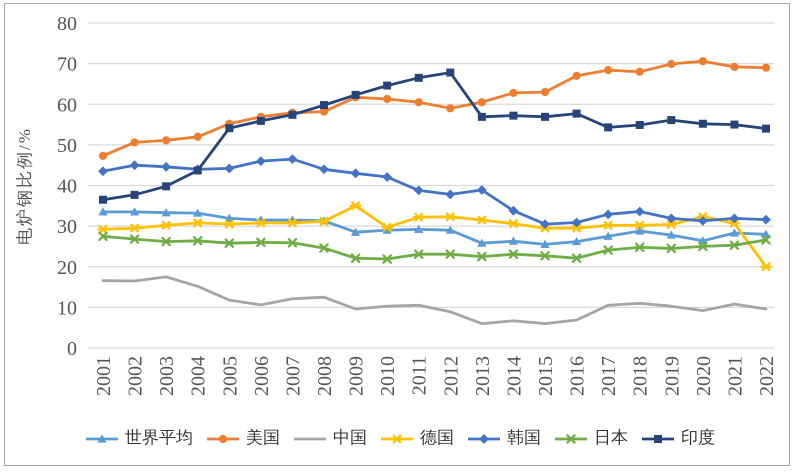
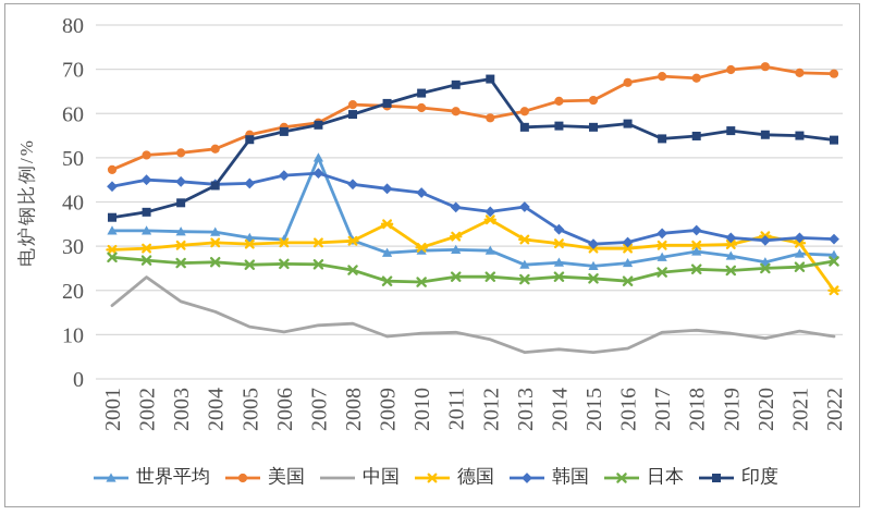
中国/2002: 16 -> 23
世界平均/2007: 32 -> 50
美国/2008: 58 -> 62
德国/2012: 32 -> 36
